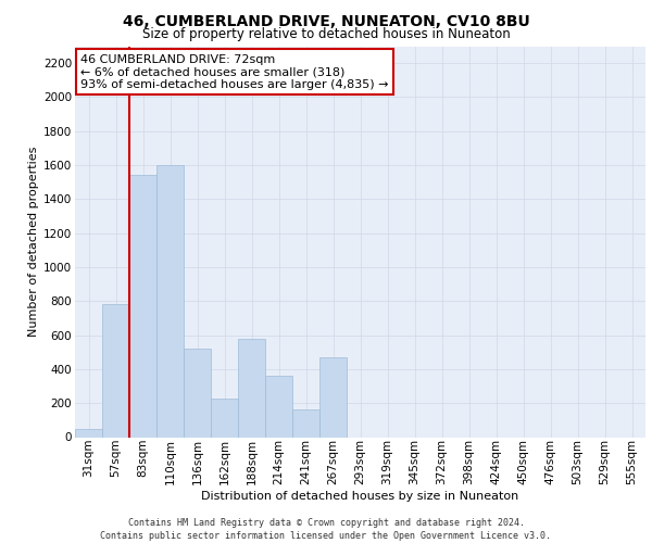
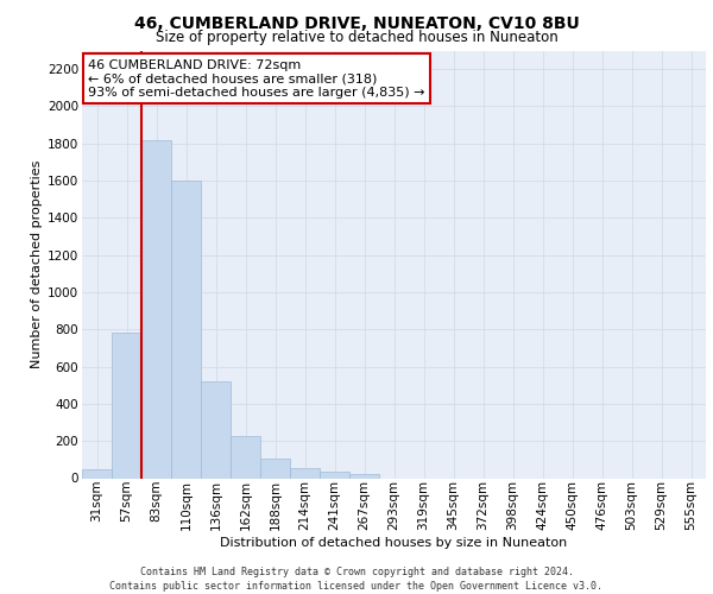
83sqm: 1540 -> 1820
188sqm: 580 -> 100
214sqm: 360 -> 60
241sqm: 160 -> 40
267sqm: 470 -> 20
